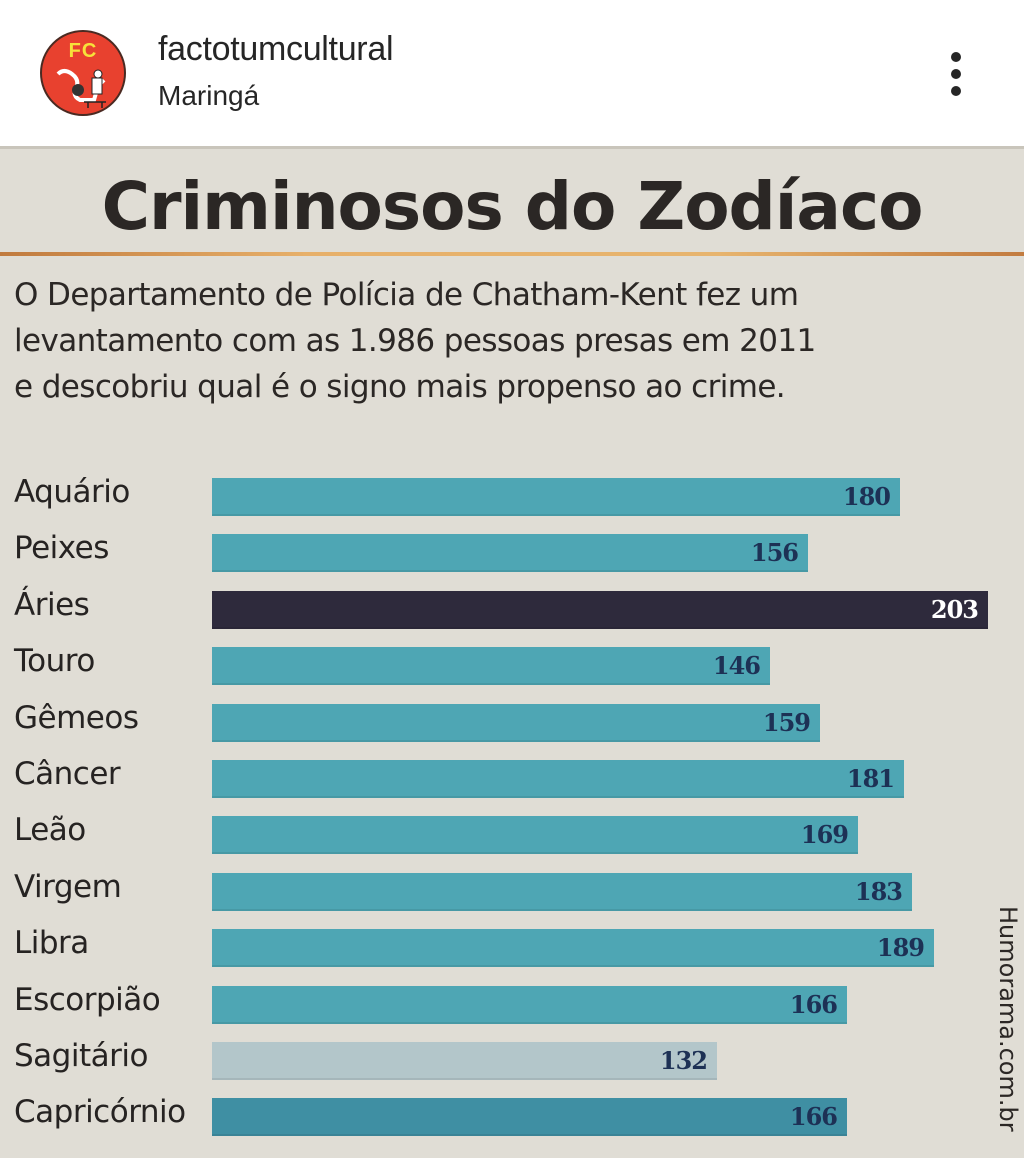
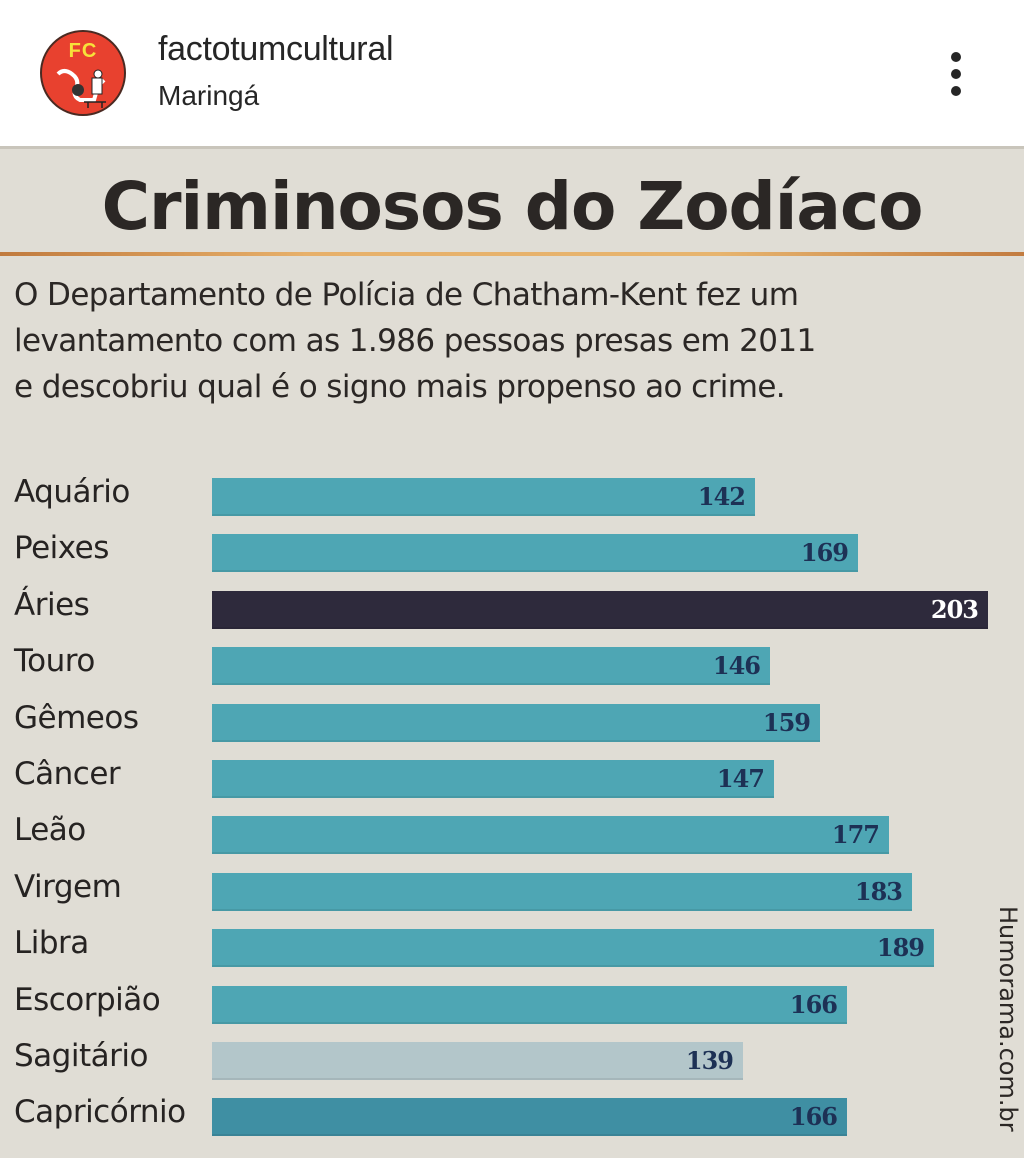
Aquário: 180 -> 142
Peixes: 156 -> 169
Câncer: 181 -> 147
Leão: 169 -> 177
Sagitário: 132 -> 139
